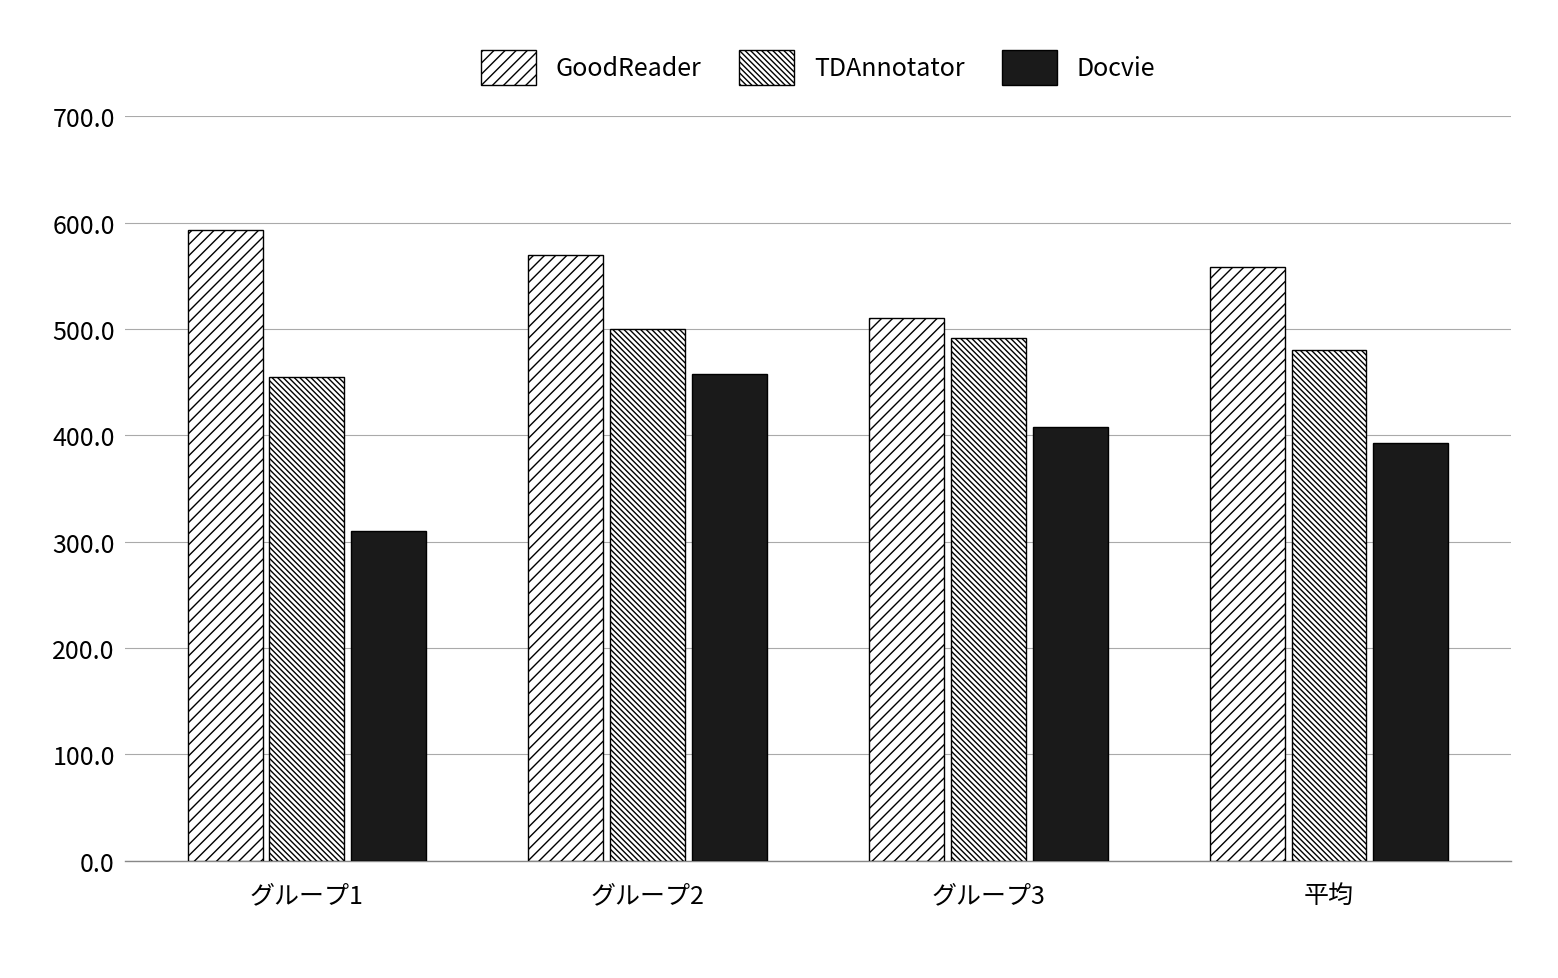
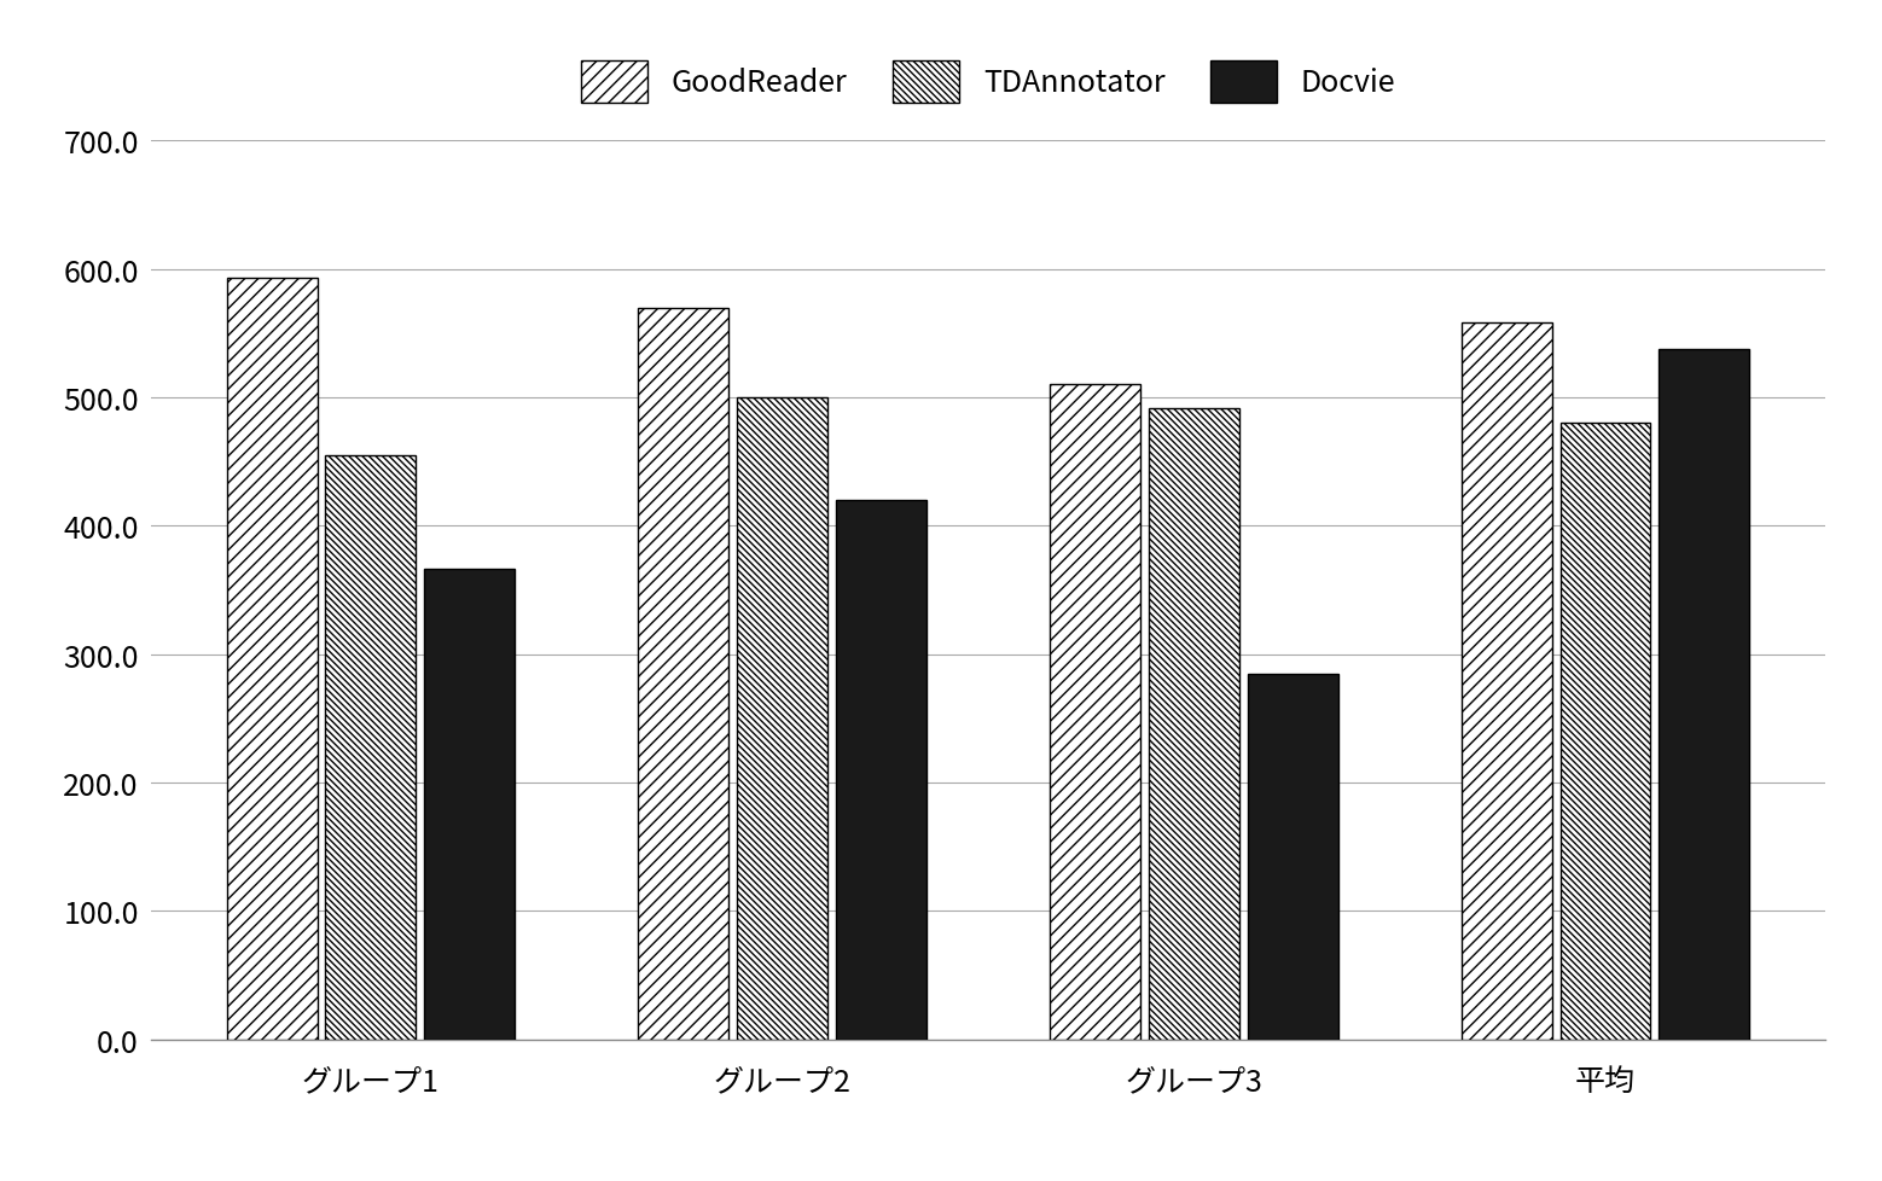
Docvie/グループ1: 310 -> 366
Docvie/グループ2: 458 -> 420
Docvie/グループ3: 408 -> 285
Docvie/平均: 393 -> 538
